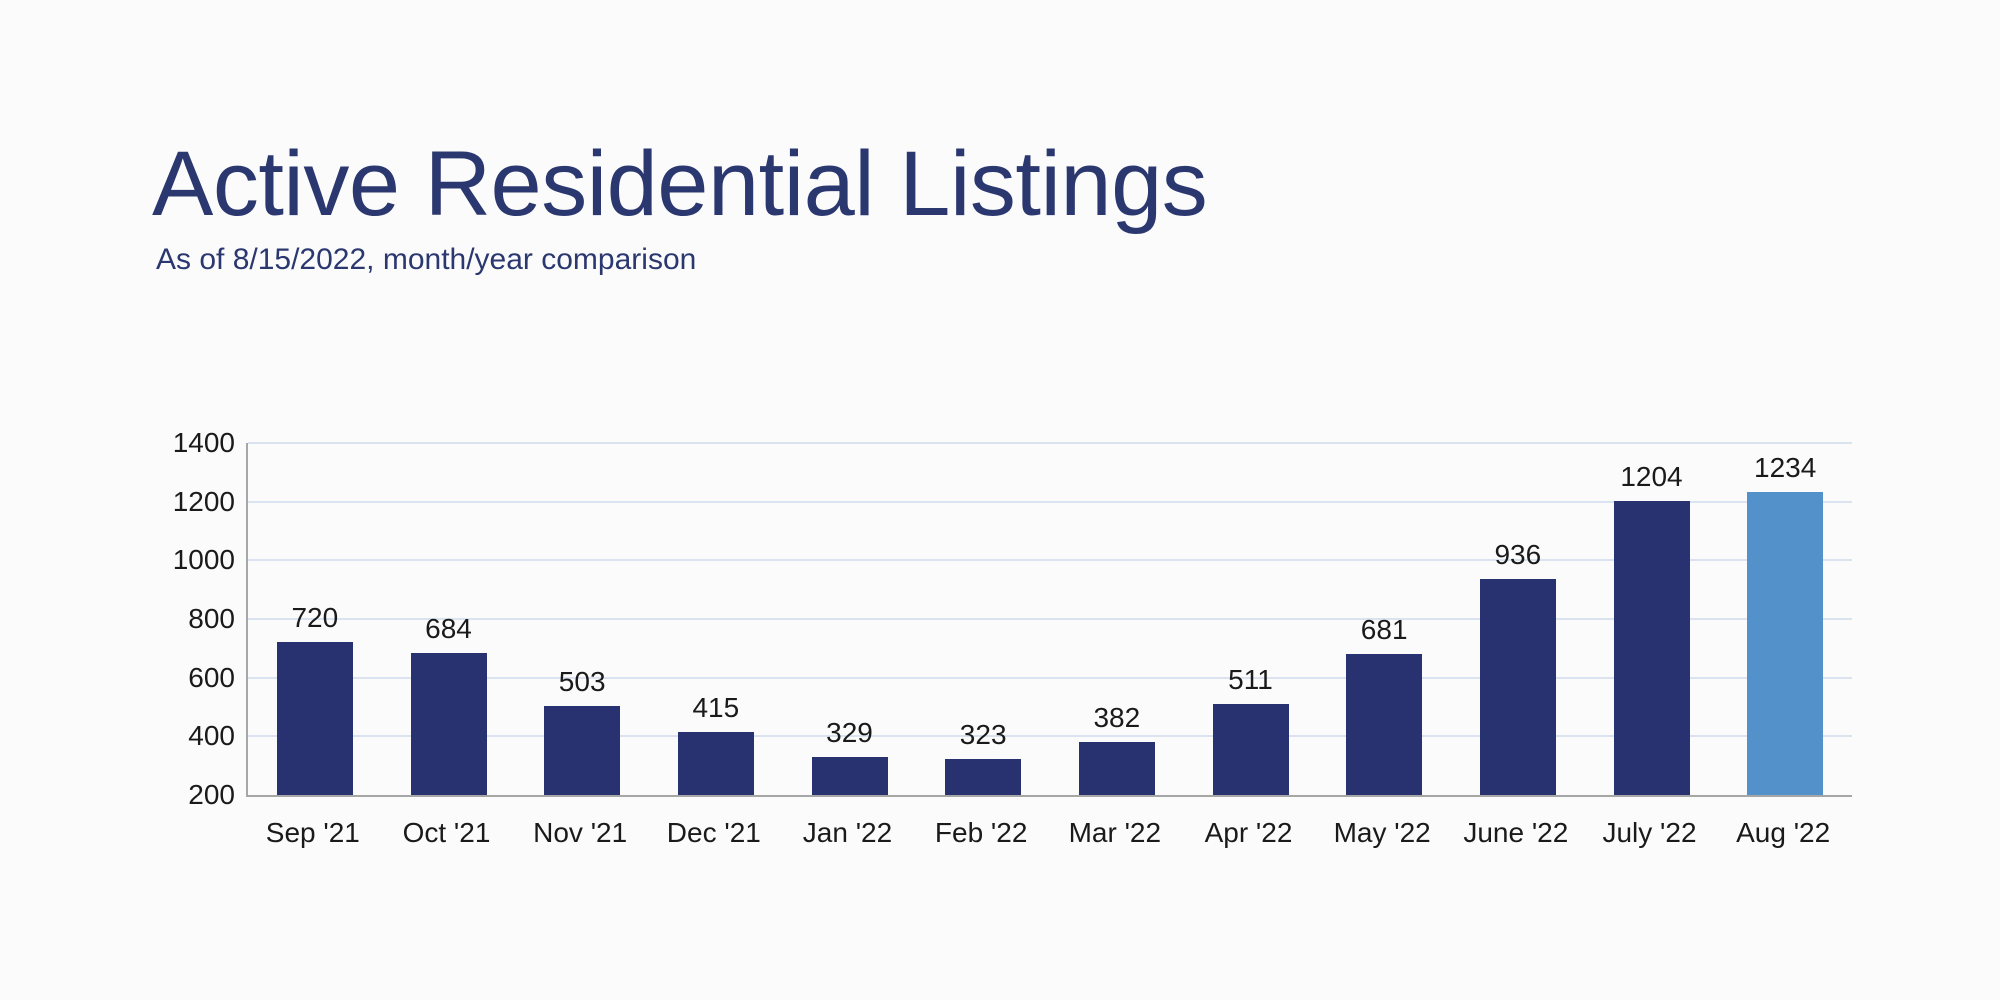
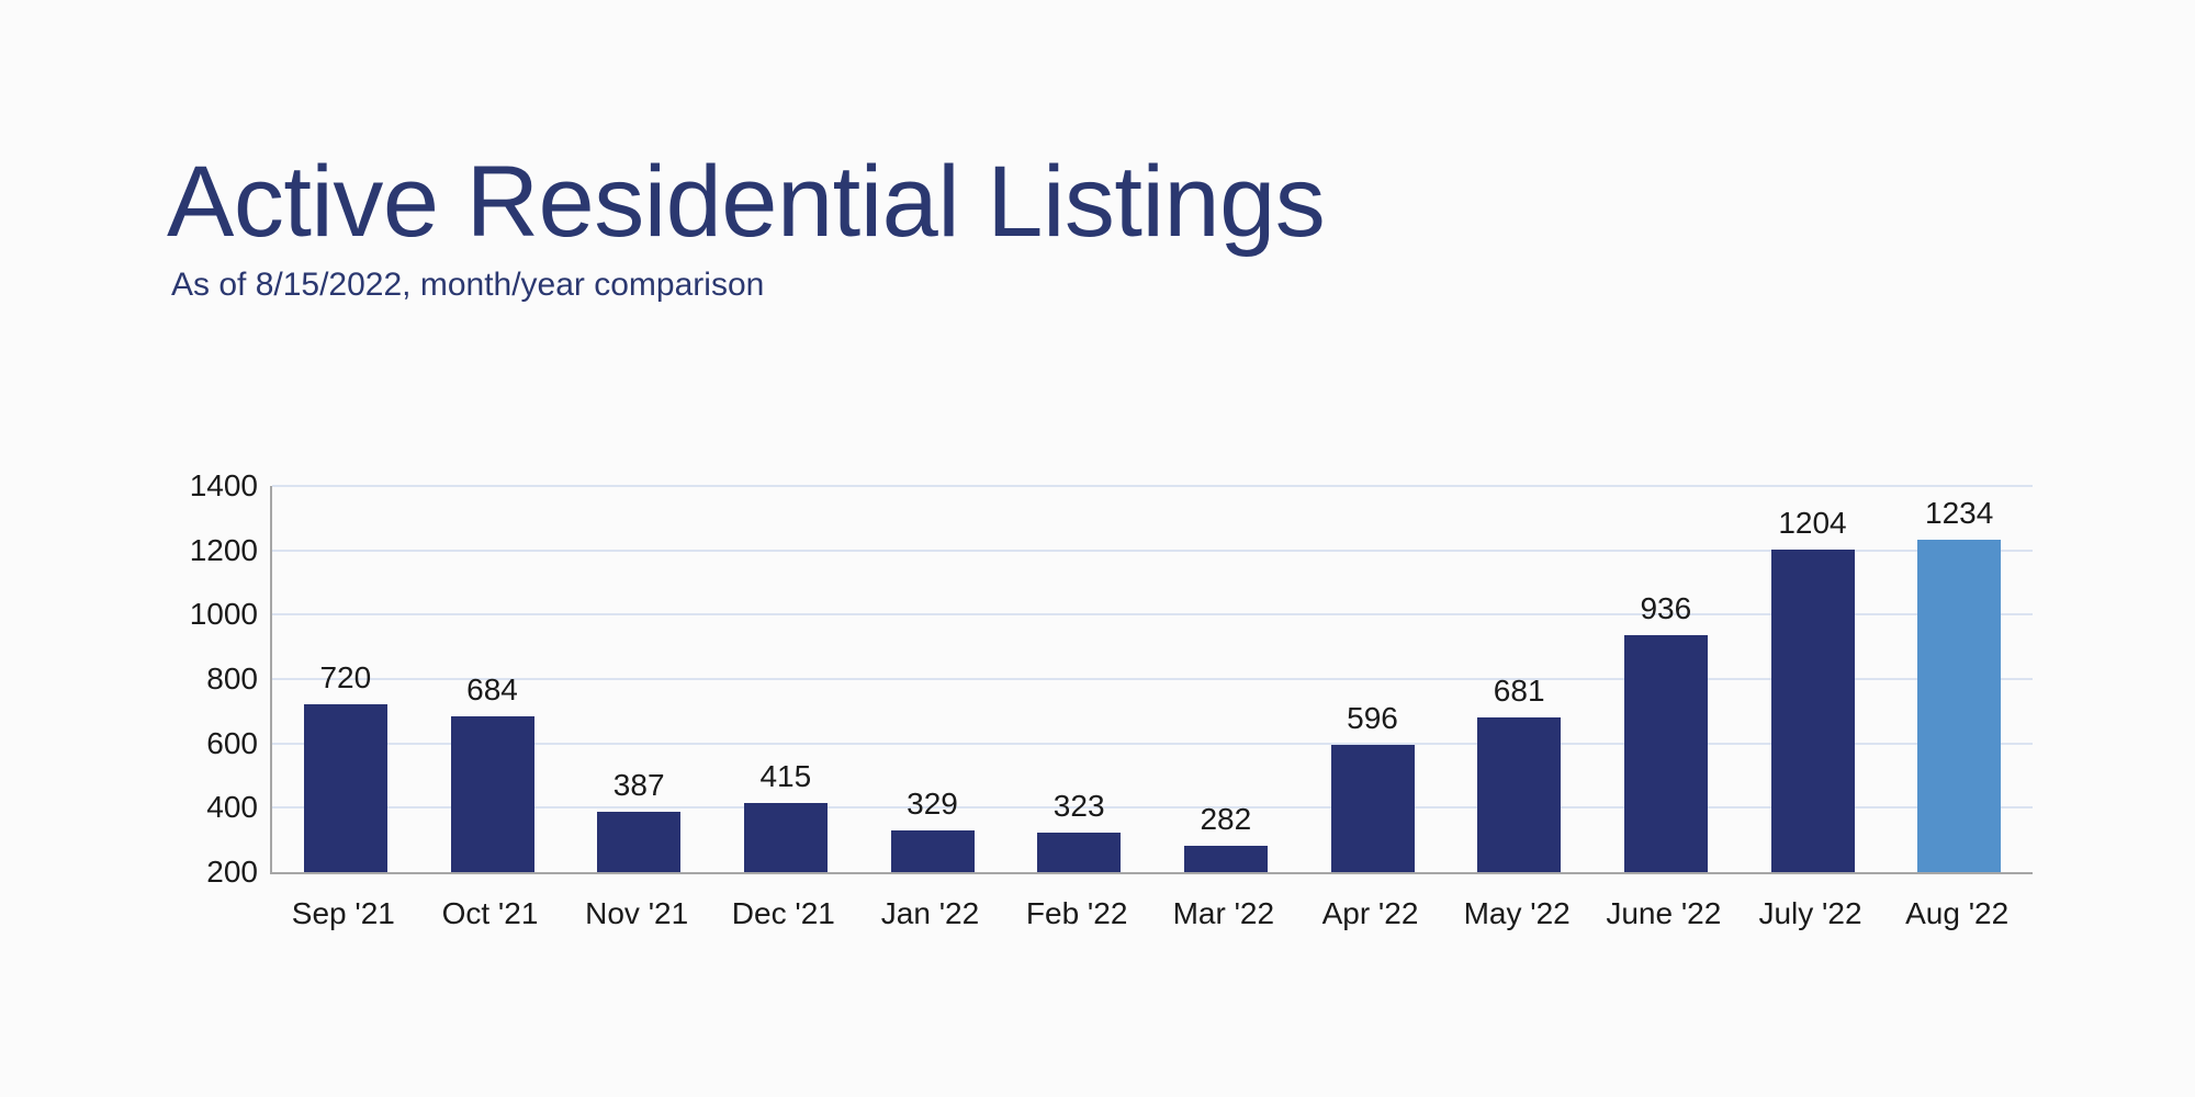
Nov '21: 503 -> 387
Mar '22: 382 -> 282
Apr '22: 511 -> 596
